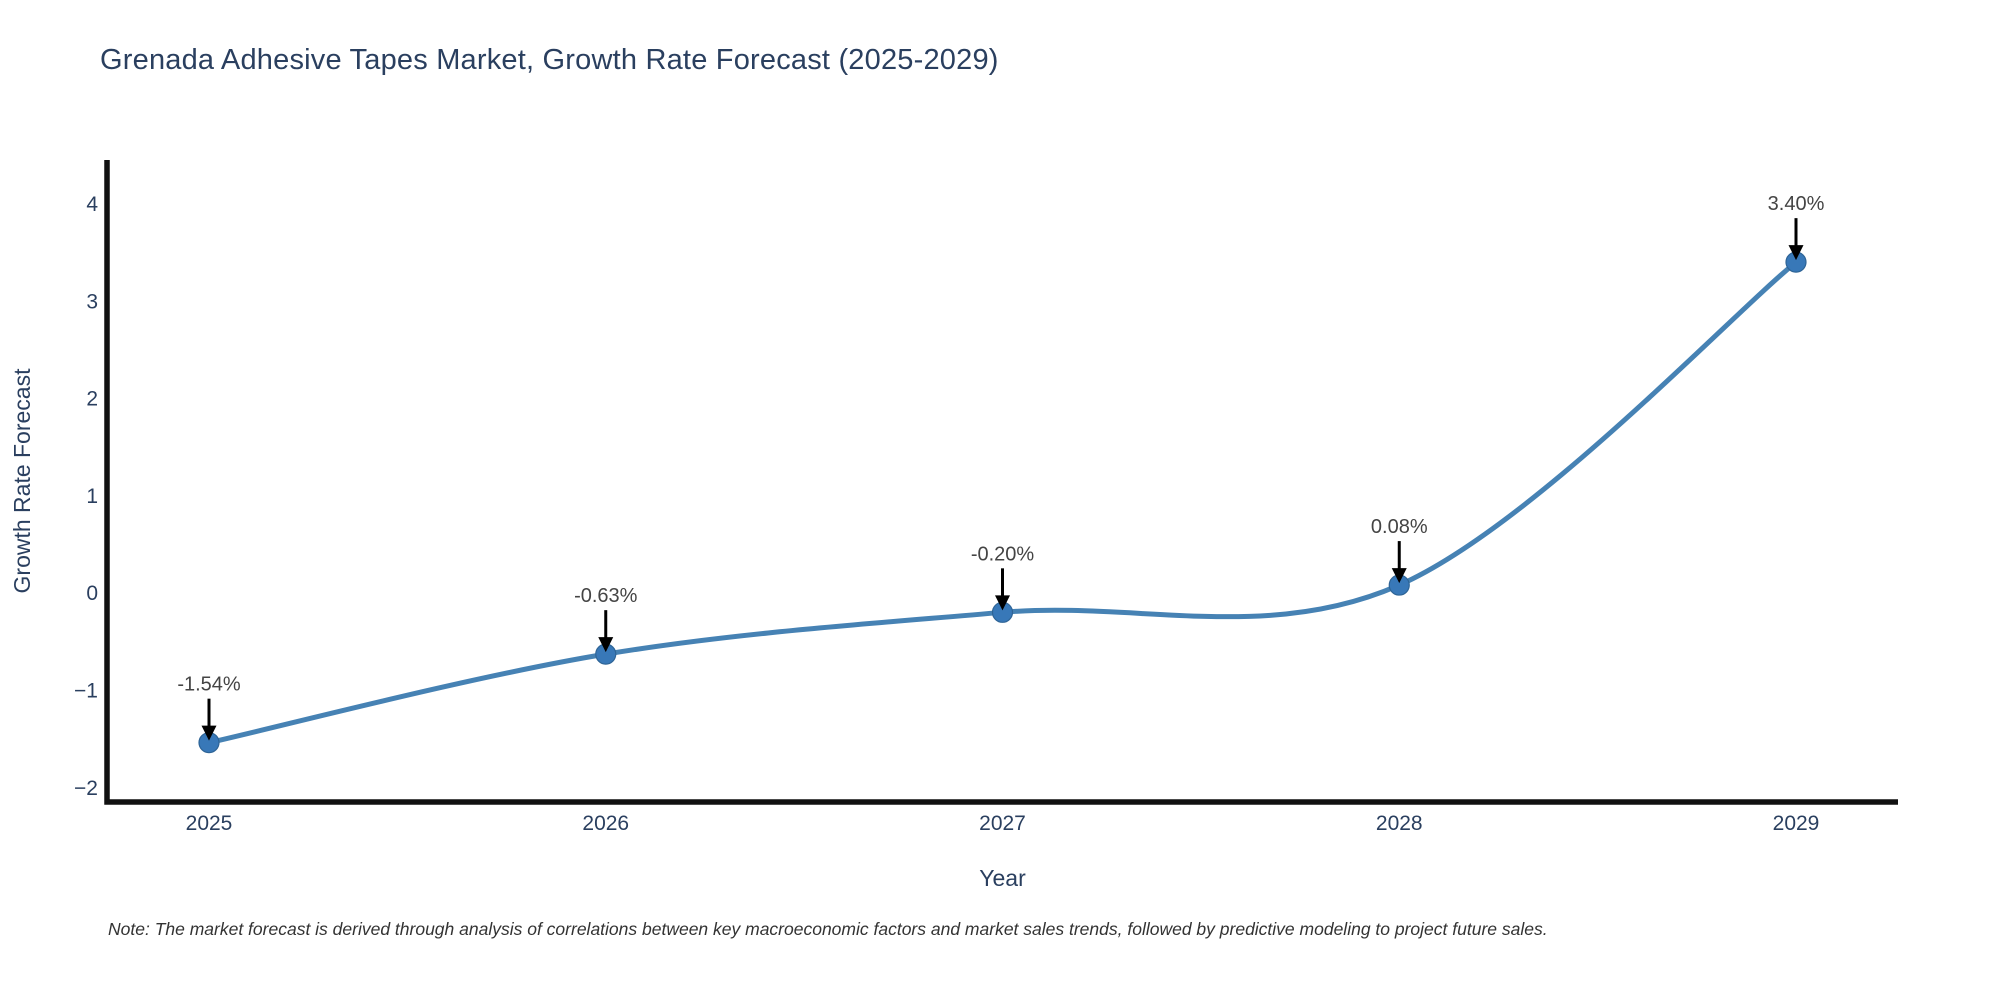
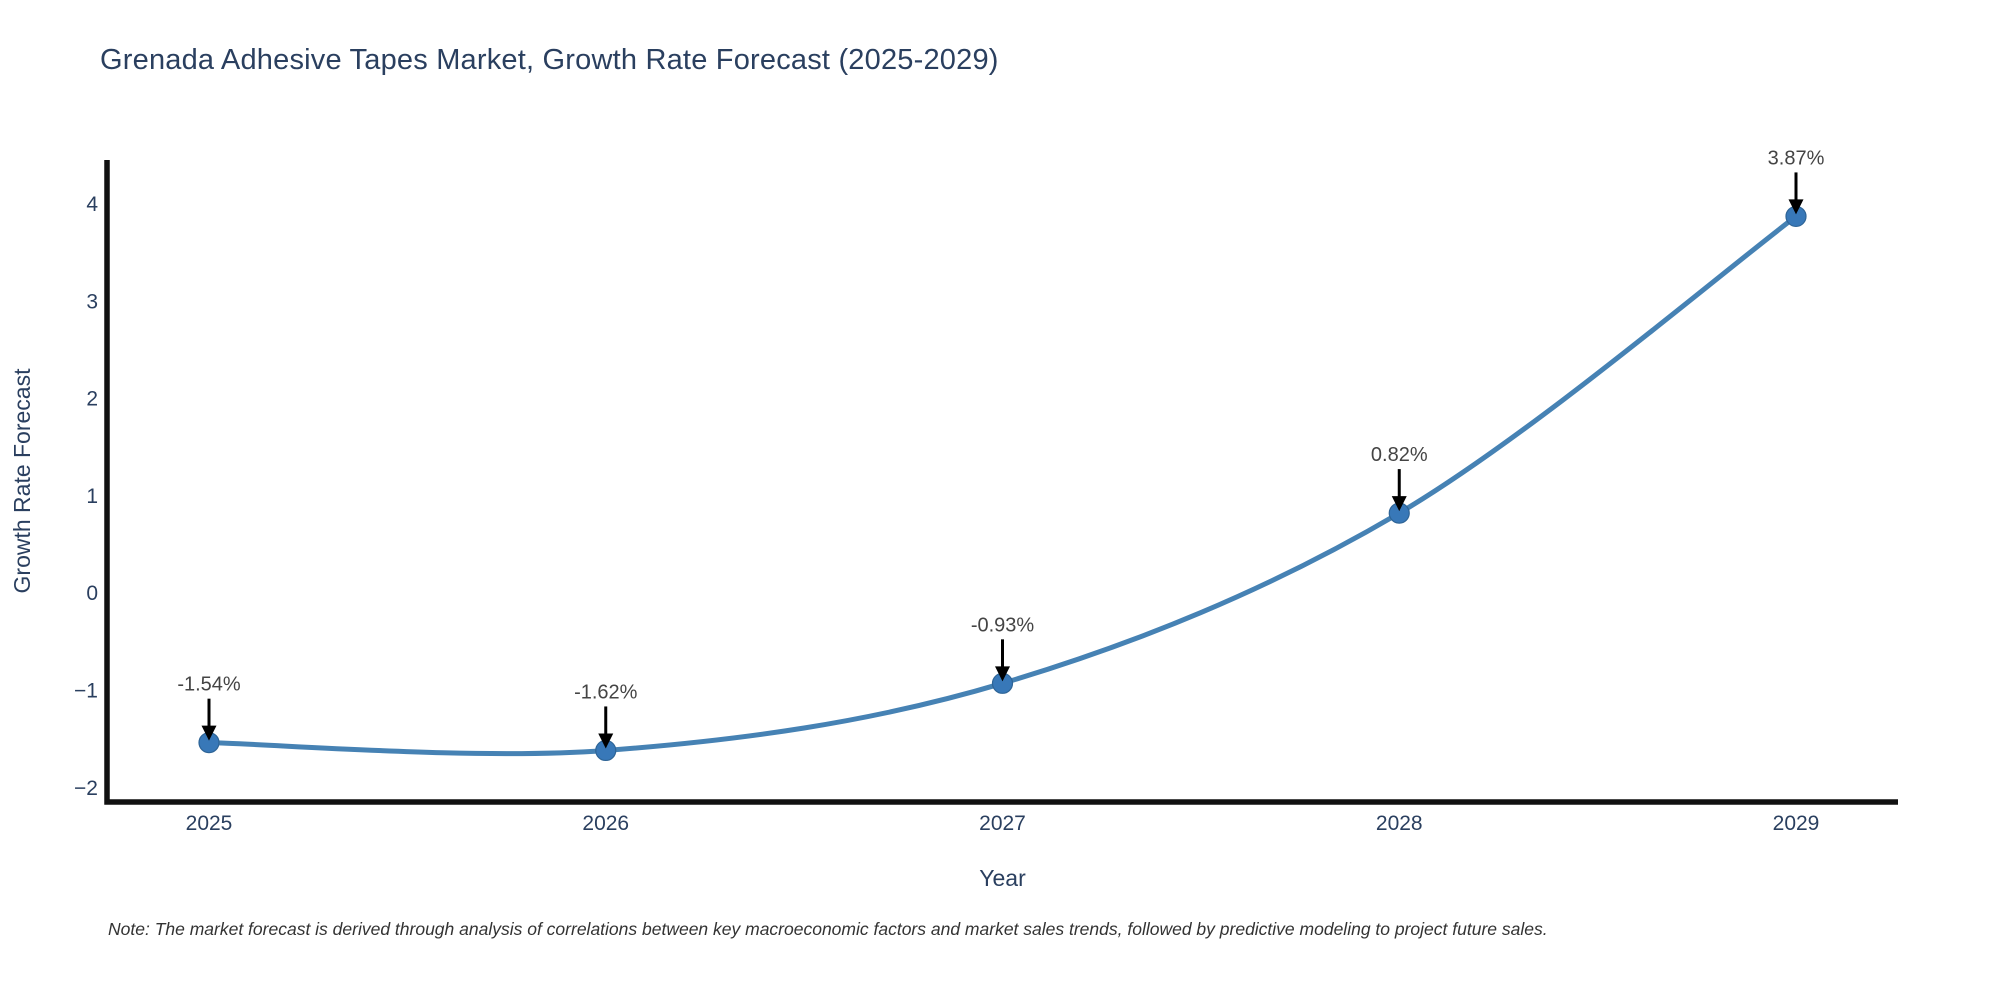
2026: -0.63% -> -1.62%
2027: -0.20% -> -0.93%
2028: 0.08% -> 0.82%
2029: 3.40% -> 3.87%
